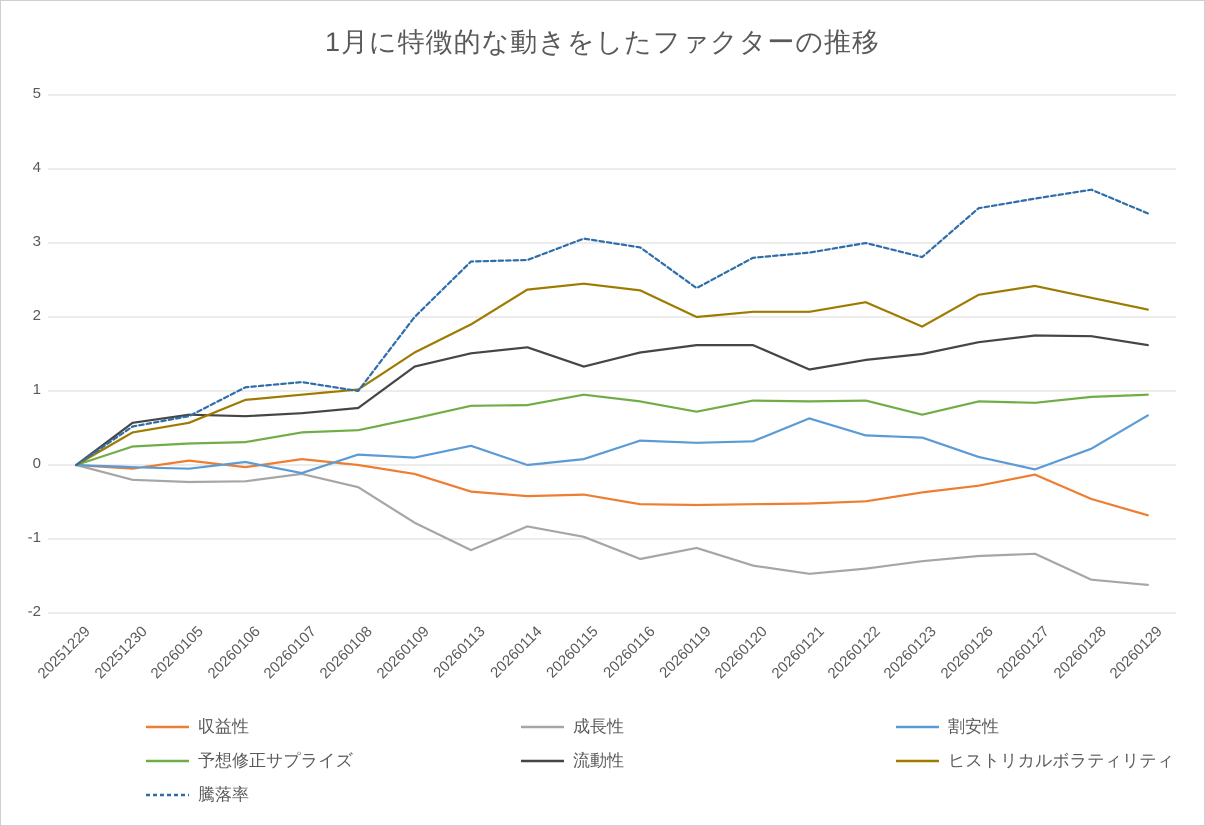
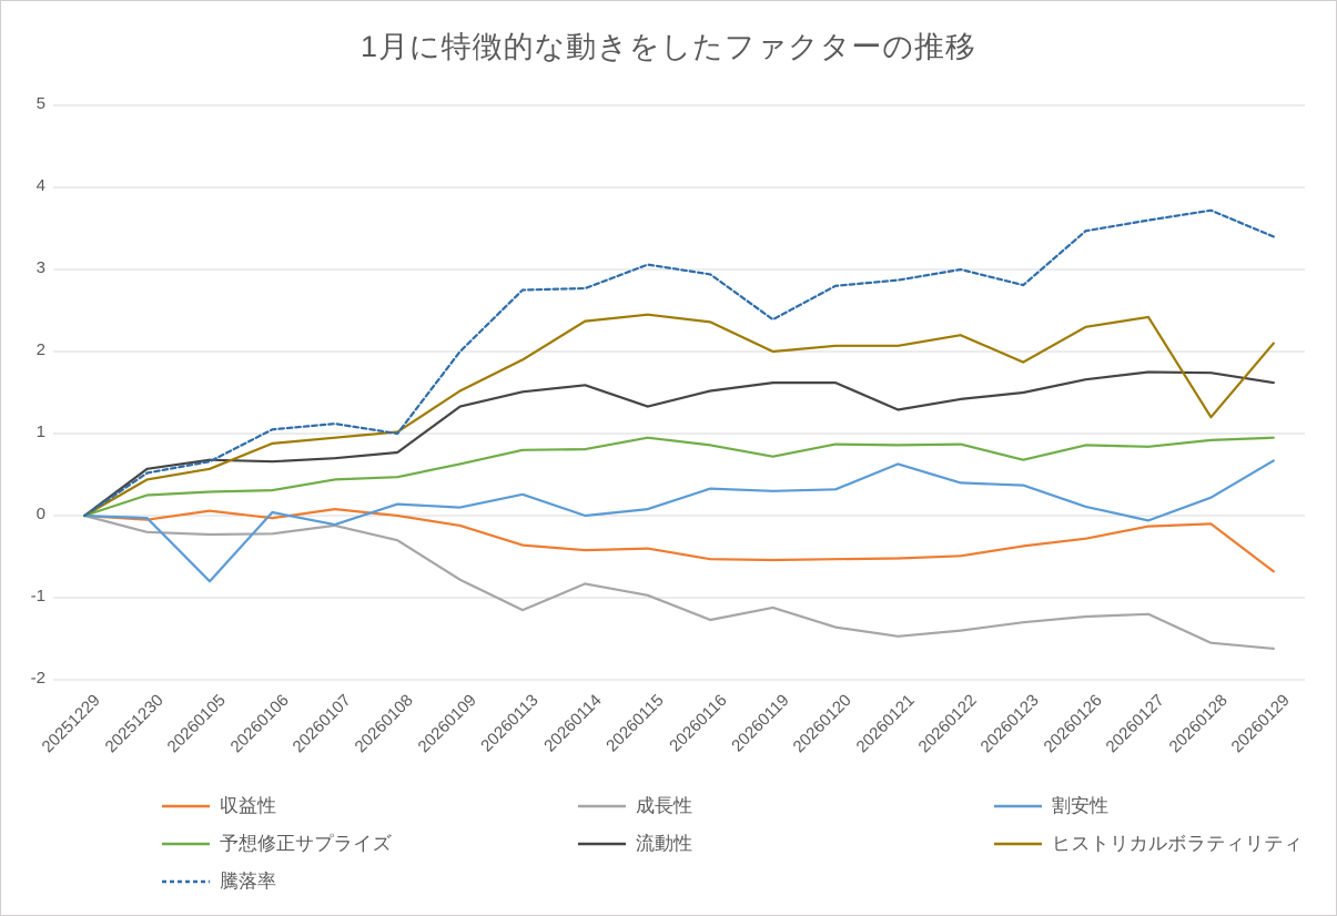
割安性/20260105: -0.1 -> -0.8
収益性/20260128: -0.5 -> -0.1
ヒストリカルボラティリティ/20260128: 2.3 -> 1.2
